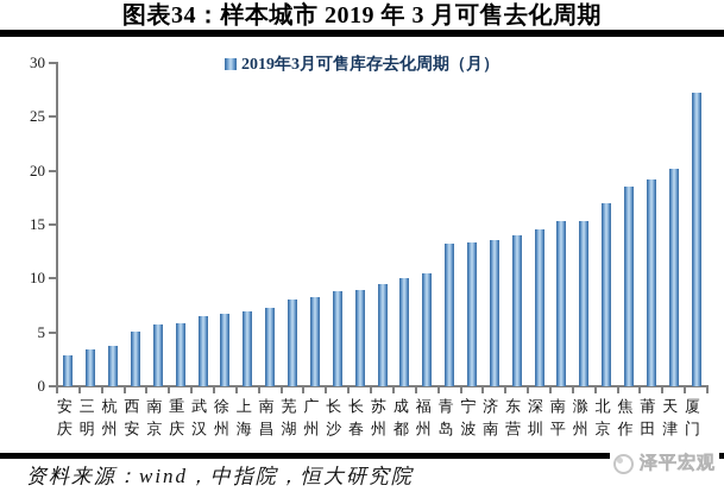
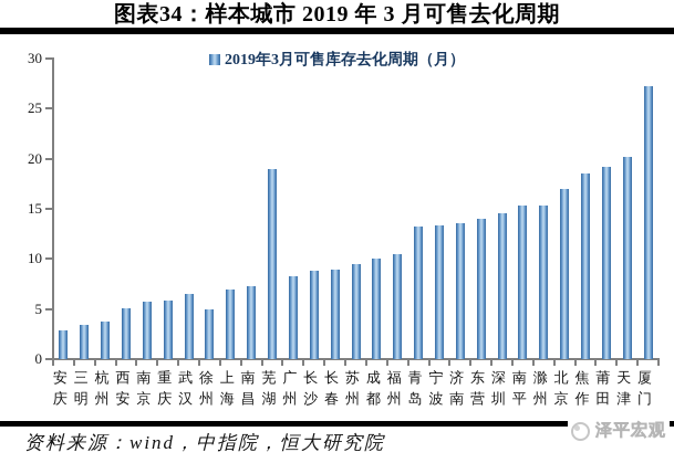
徐州: 7 -> 5
芜湖: 8 -> 19
